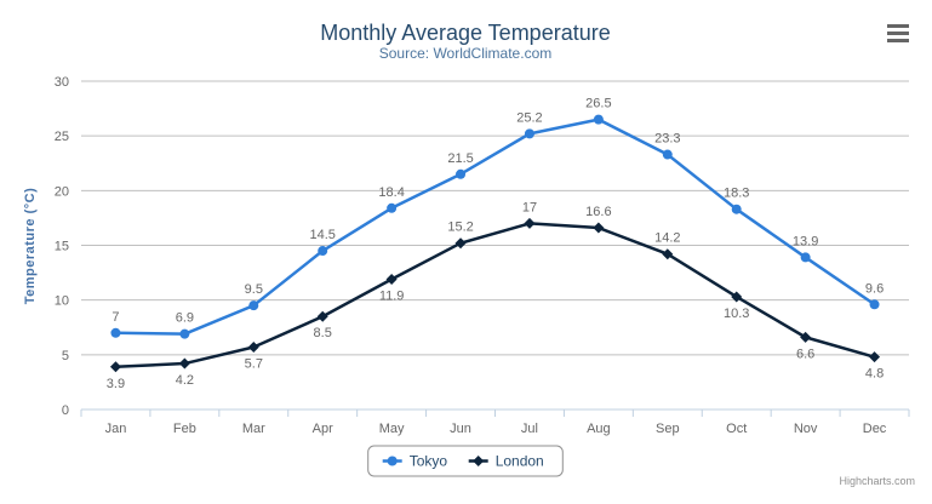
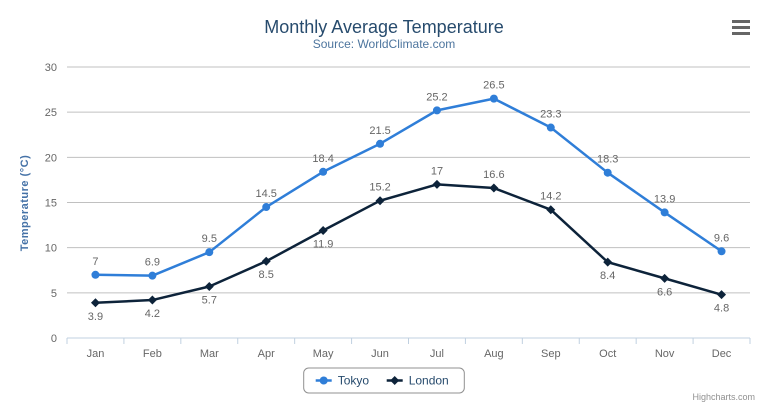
London/Oct: 10.3 -> 8.4
